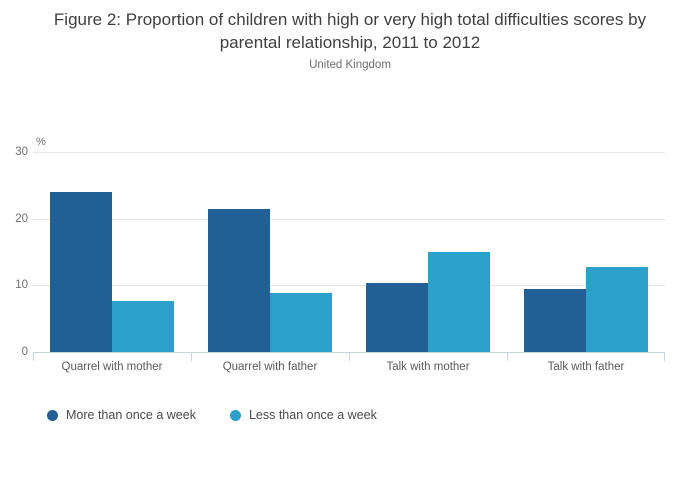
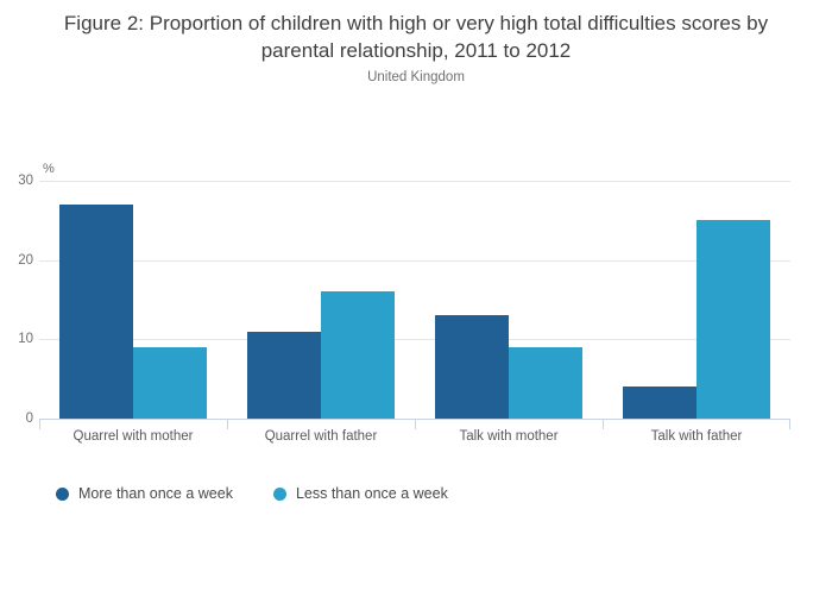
More than once a week/Quarrel with mother: 24 -> 27
Less than once a week/Quarrel with mother: 8 -> 9
More than once a week/Quarrel with father: 21 -> 11
Less than once a week/Quarrel with father: 9 -> 16
More than once a week/Talk with mother: 10 -> 13
Less than once a week/Talk with mother: 15 -> 9
More than once a week/Talk with father: 10 -> 4
Less than once a week/Talk with father: 13 -> 25
